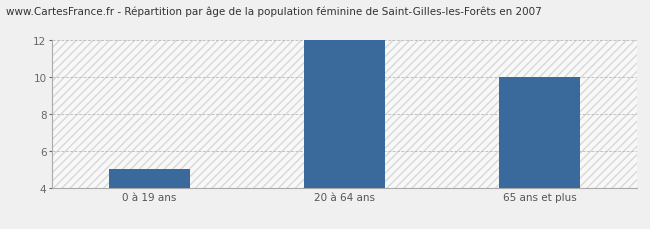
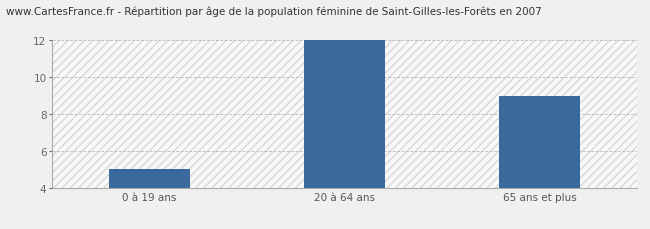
65 ans et plus: 10 -> 9
